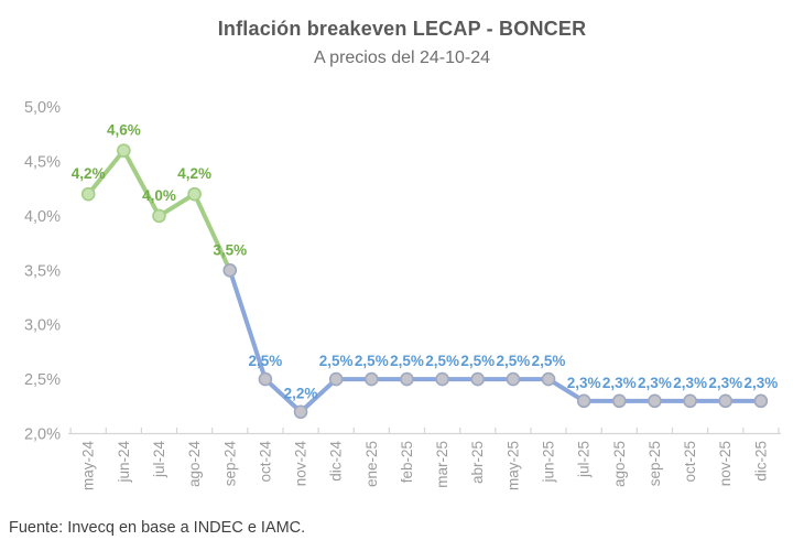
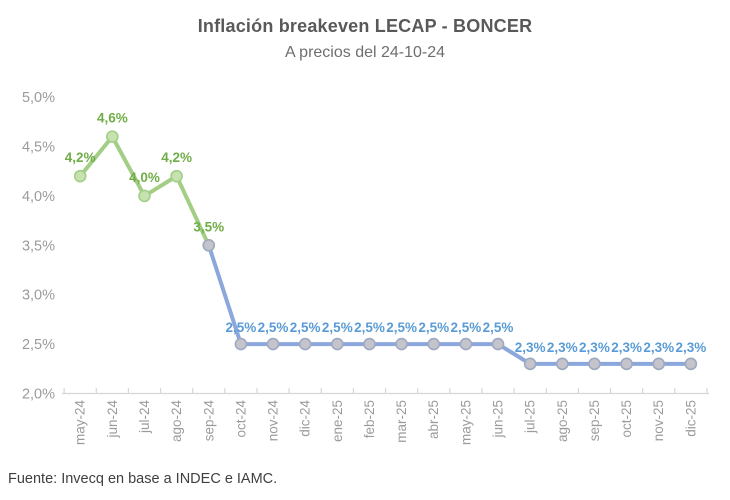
nov-24: 2,2% -> 2,5%
